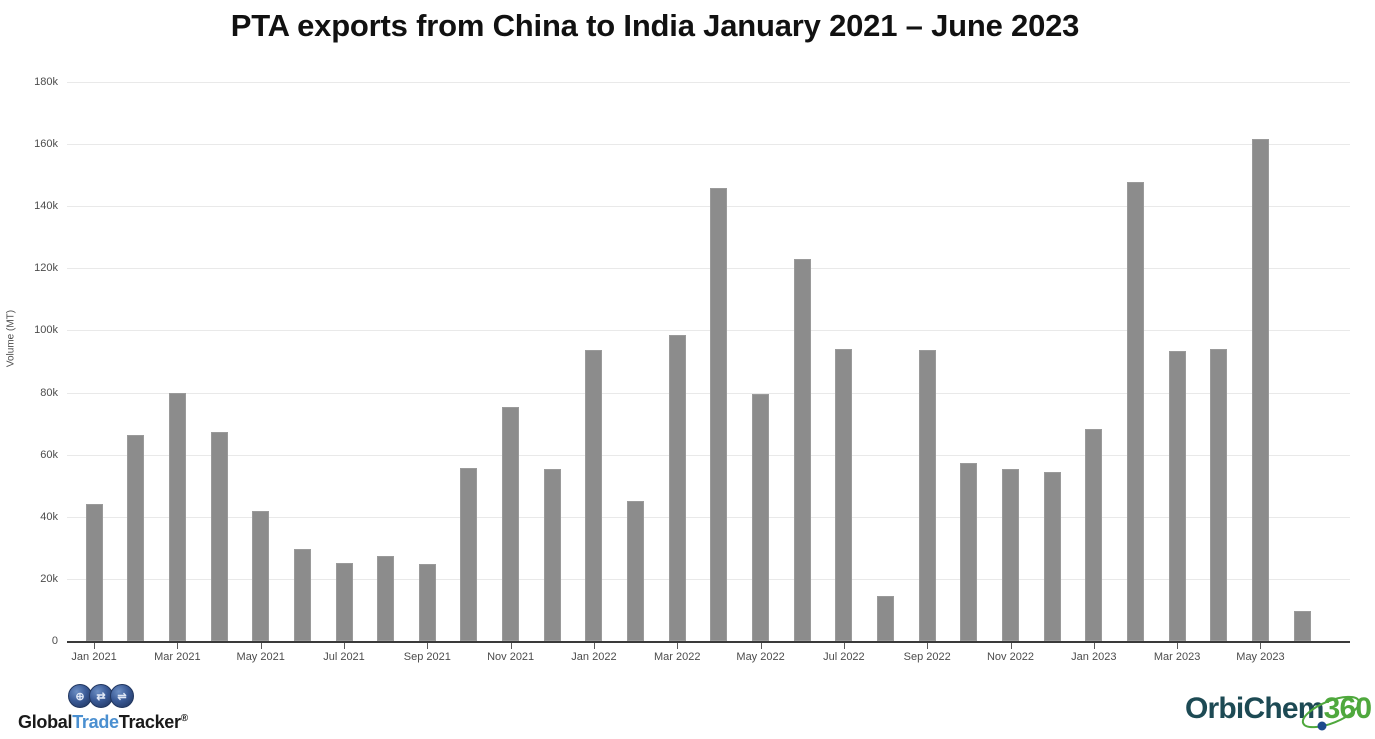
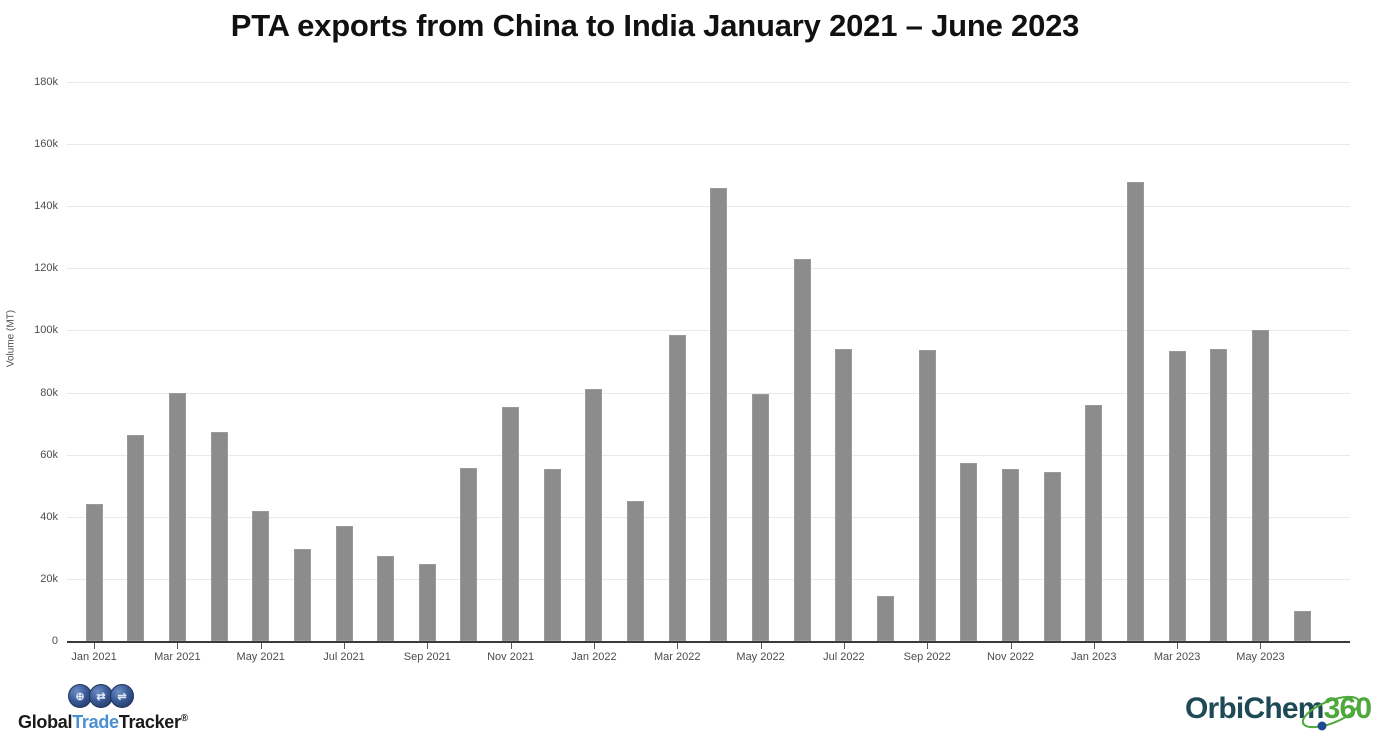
Jul 2021: 25k -> 37k
Jan 2022: 94k -> 81k
Jan 2023: 68k -> 76k
May 2023: 162k -> 100k
